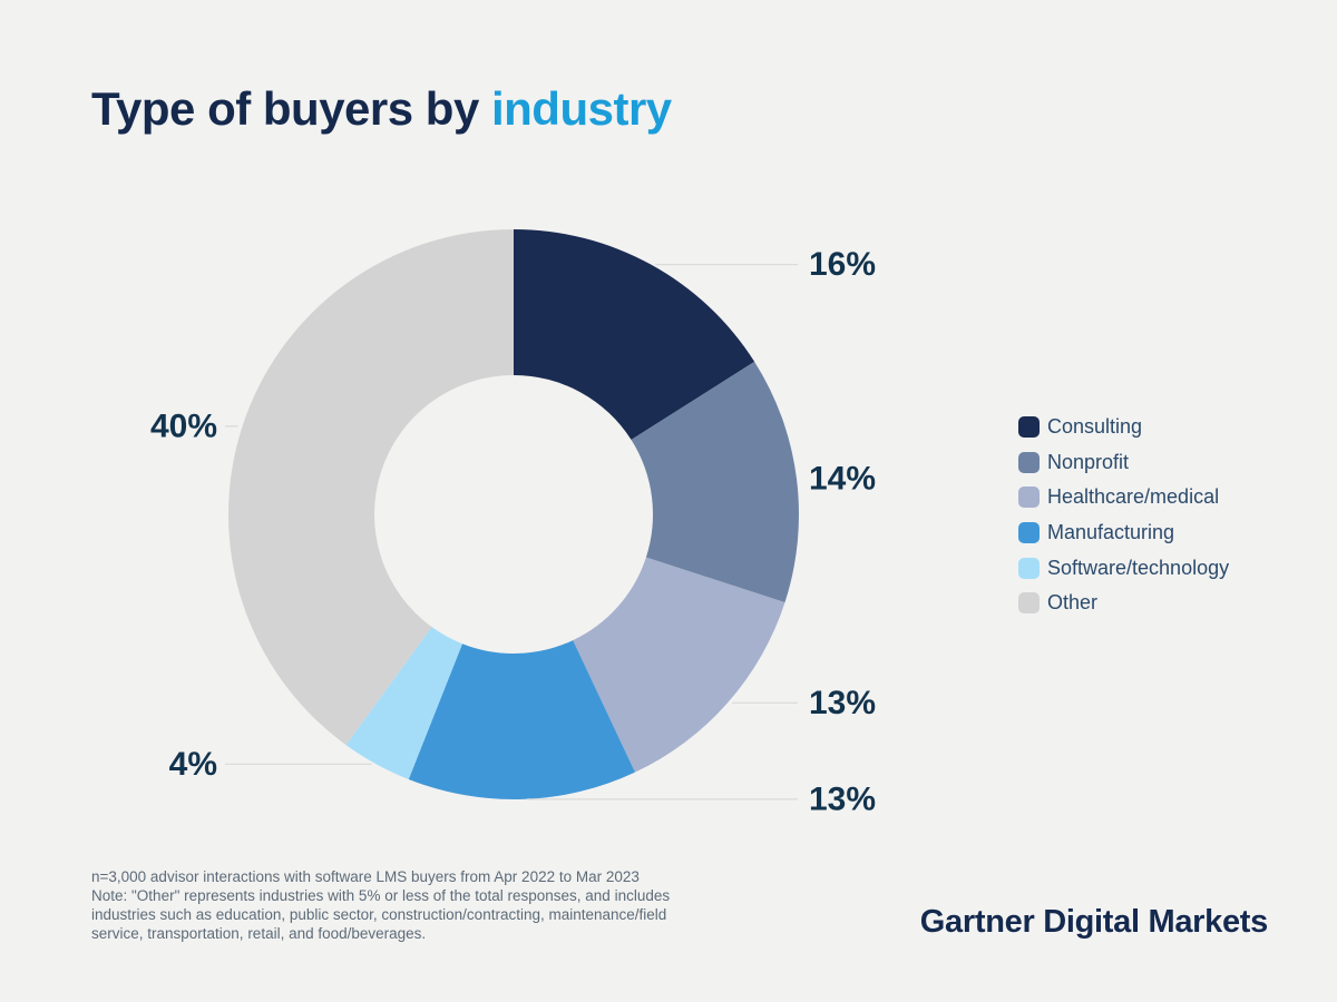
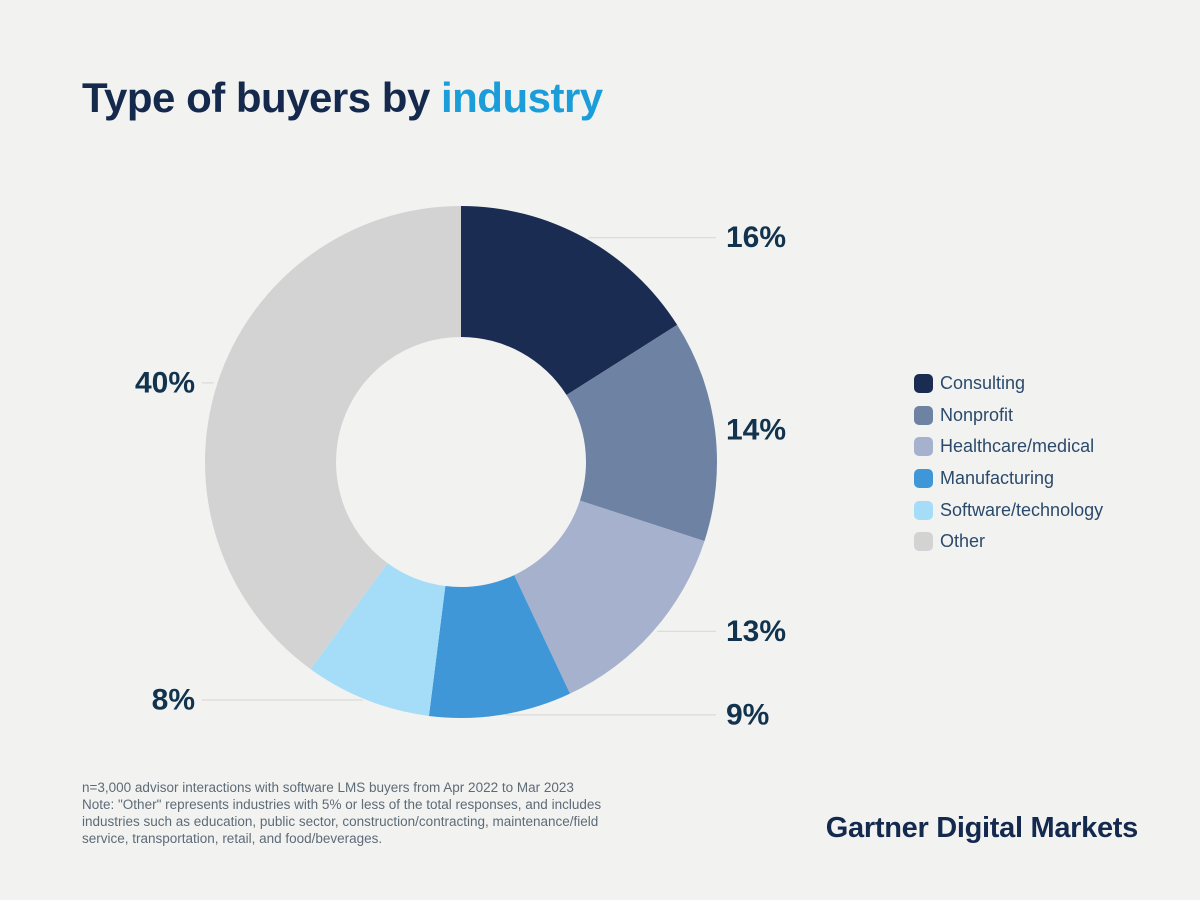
Manufacturing: 13% -> 9%
Software/technology: 4% -> 8%
